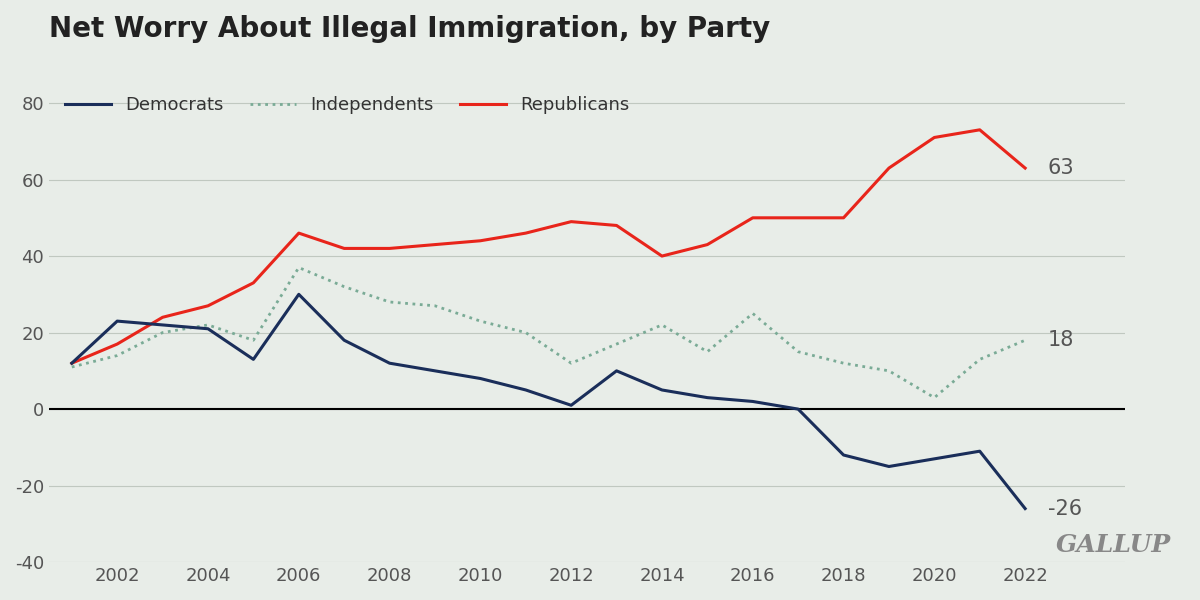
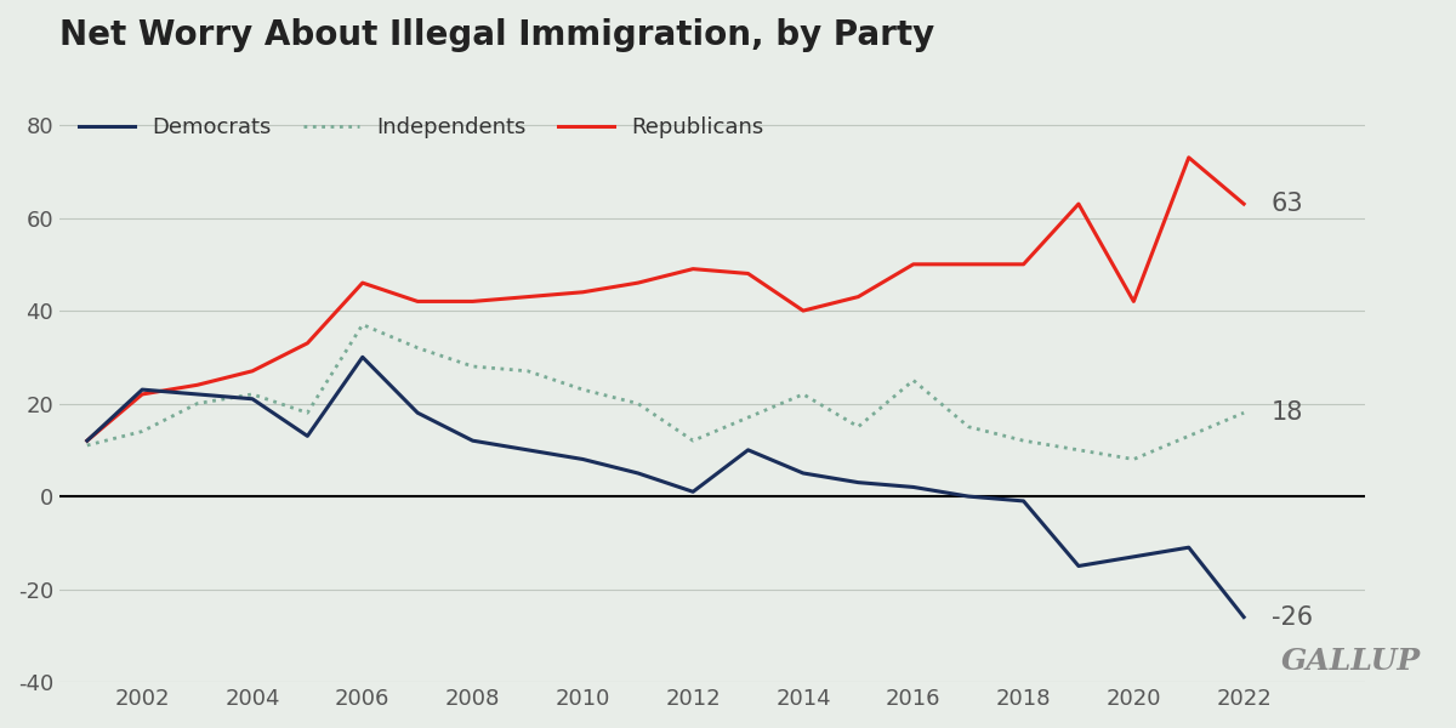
Republicans/2002: 17 -> 22
Democrats/2018: -12 -> -1
Republicans/2020: 71 -> 42
Independents/2020: 3 -> 8
